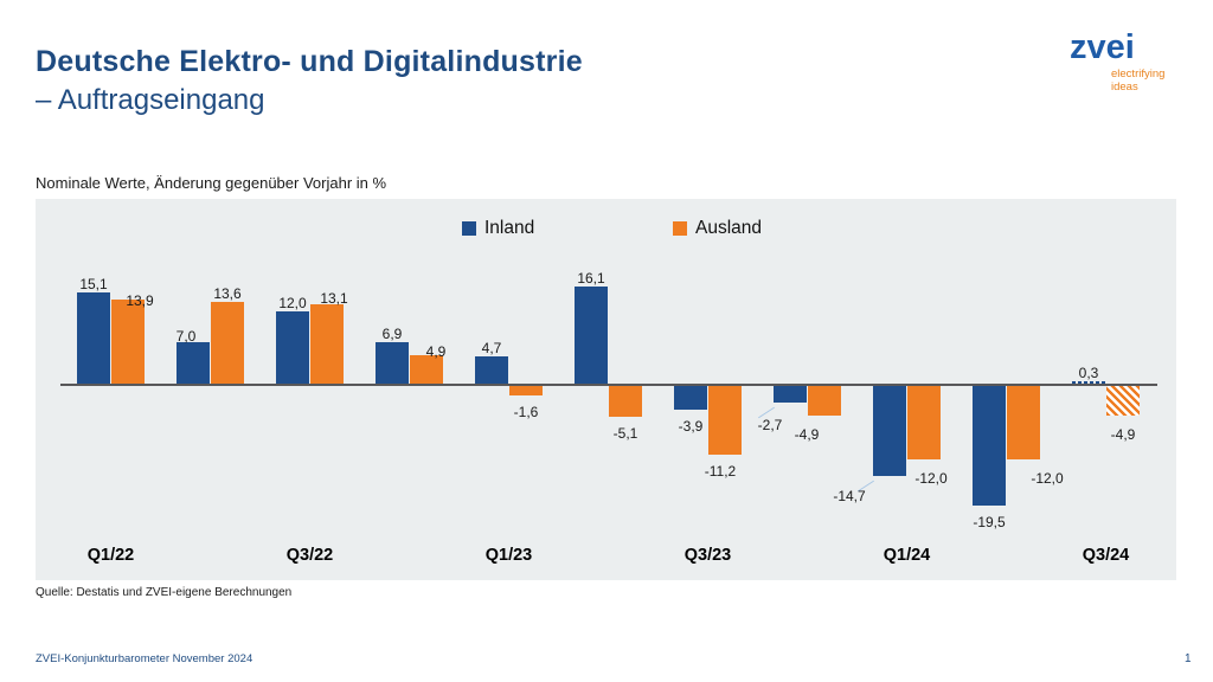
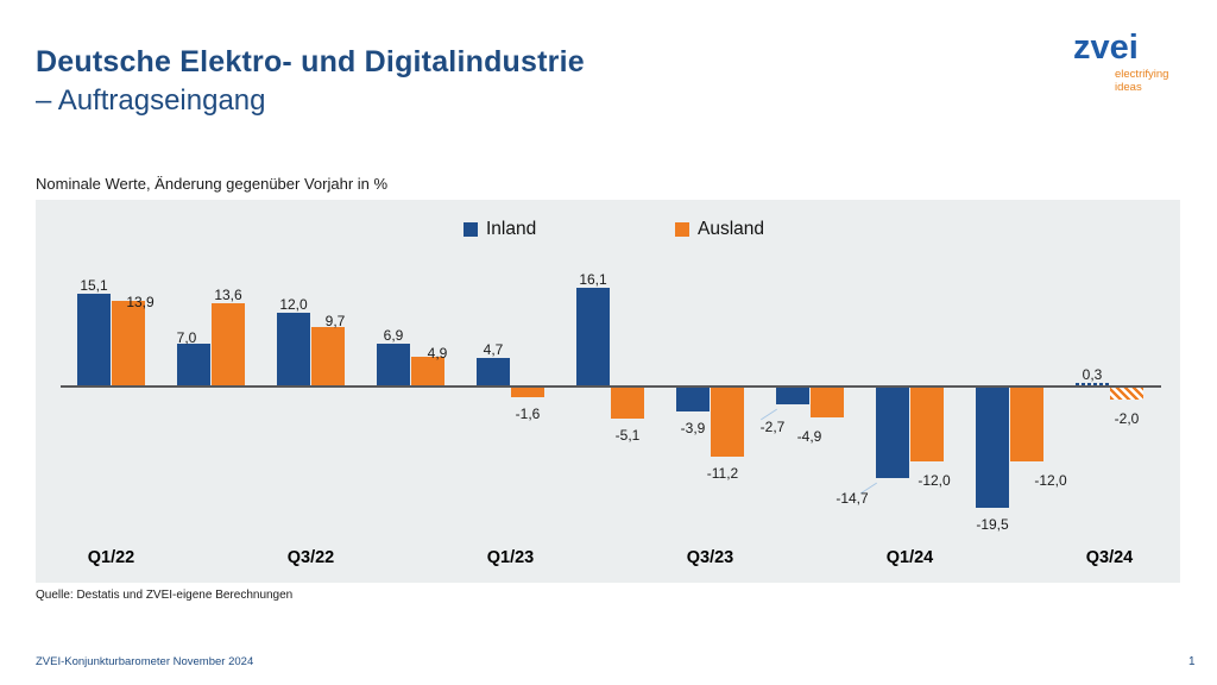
Ausland/Q3/22: 13,1 -> 9,7
Ausland/Q3/24: -4,9 -> -2,0
